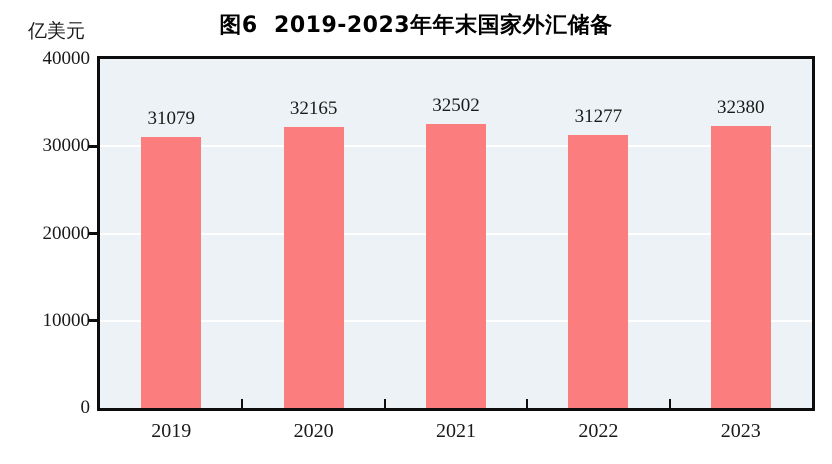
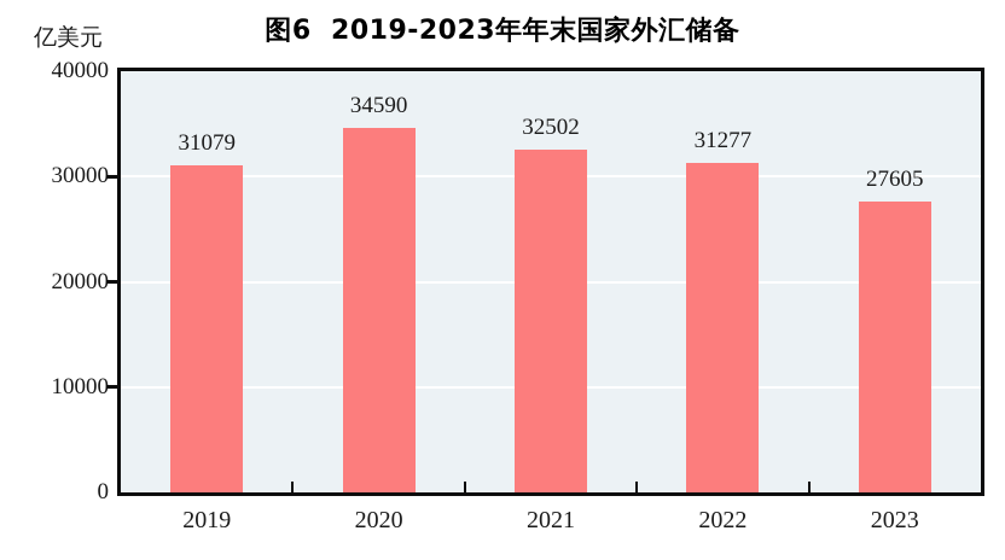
2020: 32165 -> 34590
2023: 32380 -> 27605
